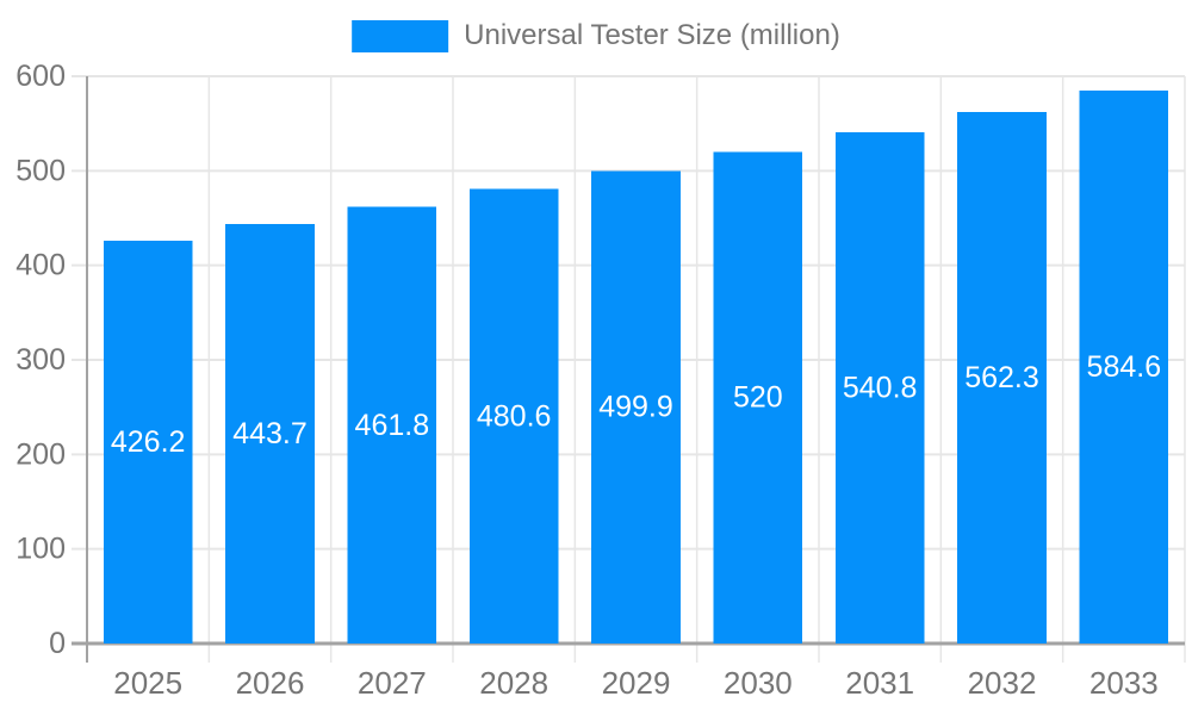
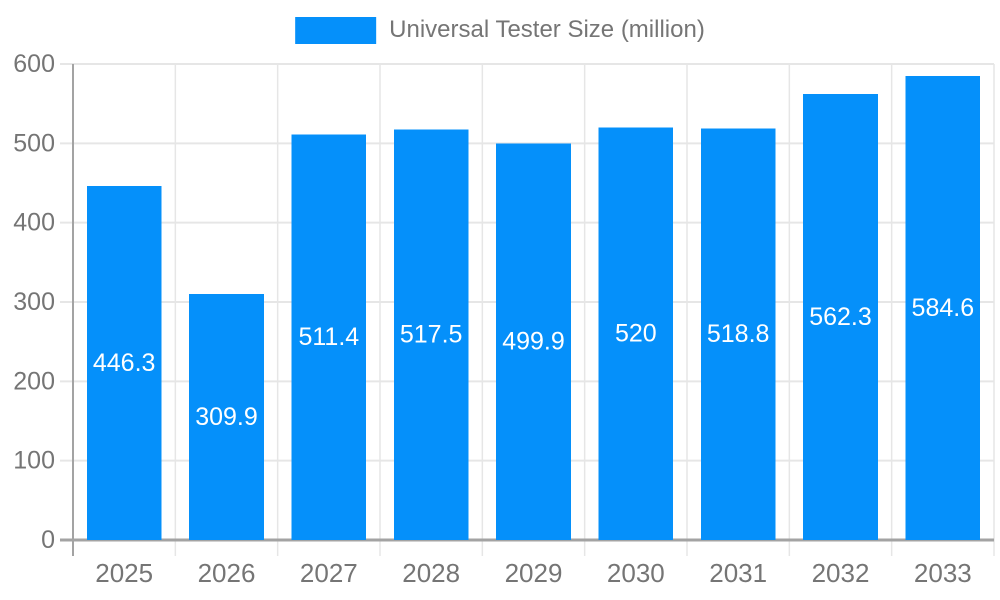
2025: 426.2 -> 446.3
2026: 443.7 -> 309.9
2027: 461.8 -> 511.4
2028: 480.6 -> 517.5
2031: 540.8 -> 518.8
